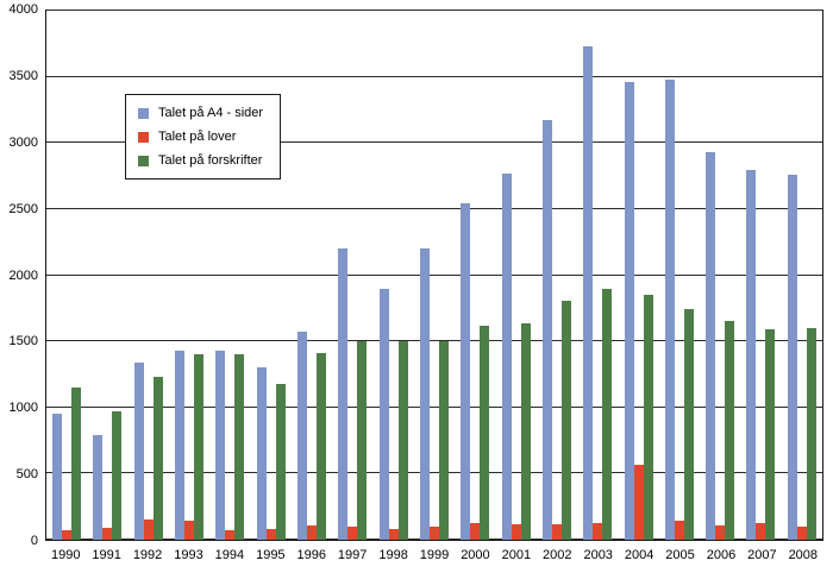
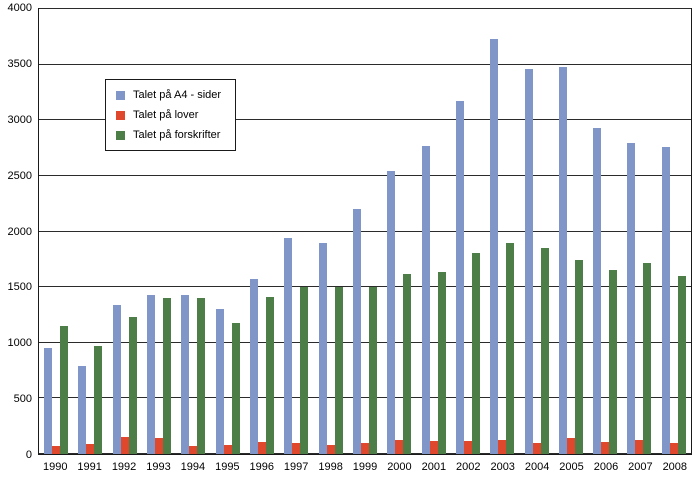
Talet på A4 - sider/1997: 2200 -> 1940
Talet på lover/2004: 570 -> 100
Talet på forskrifter/2007: 1590 -> 1720
